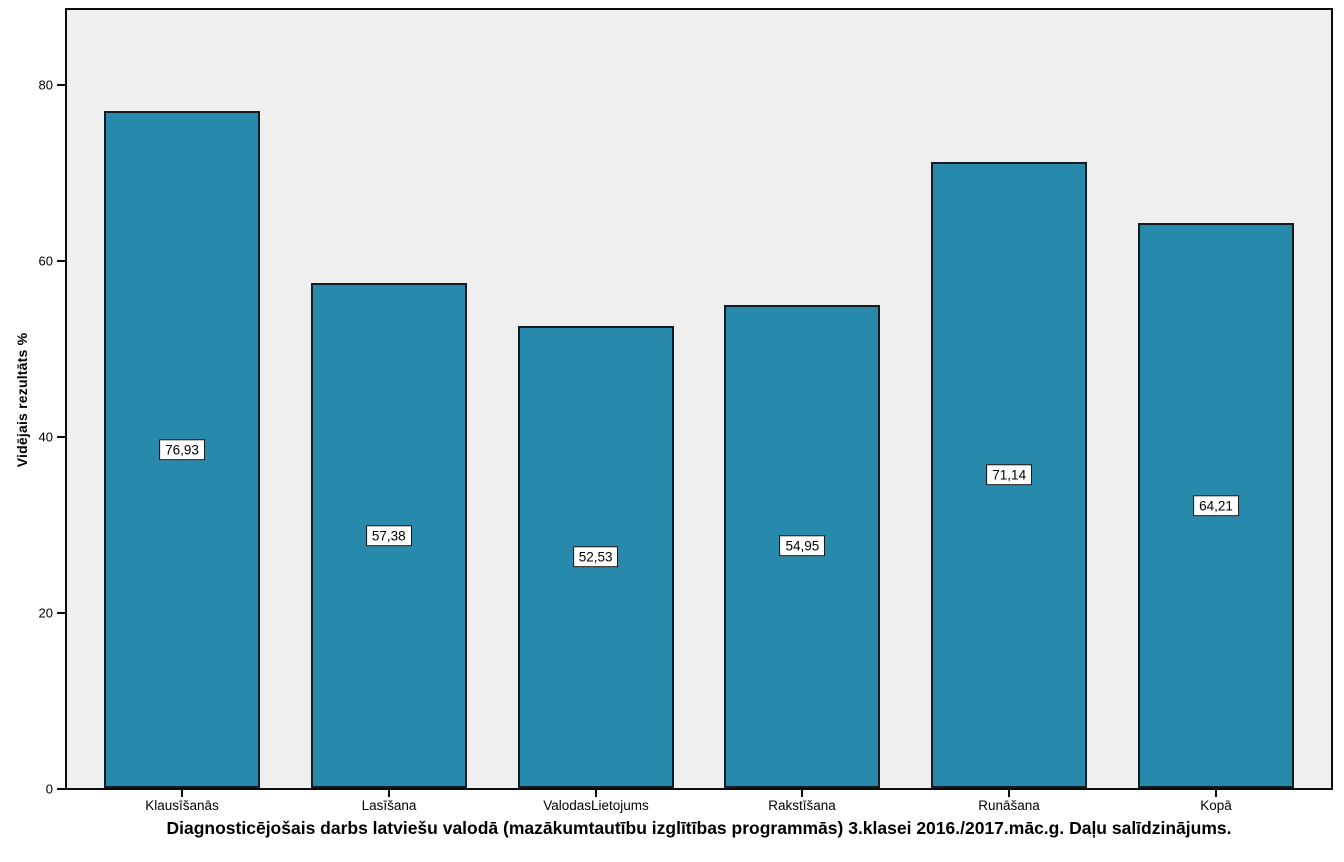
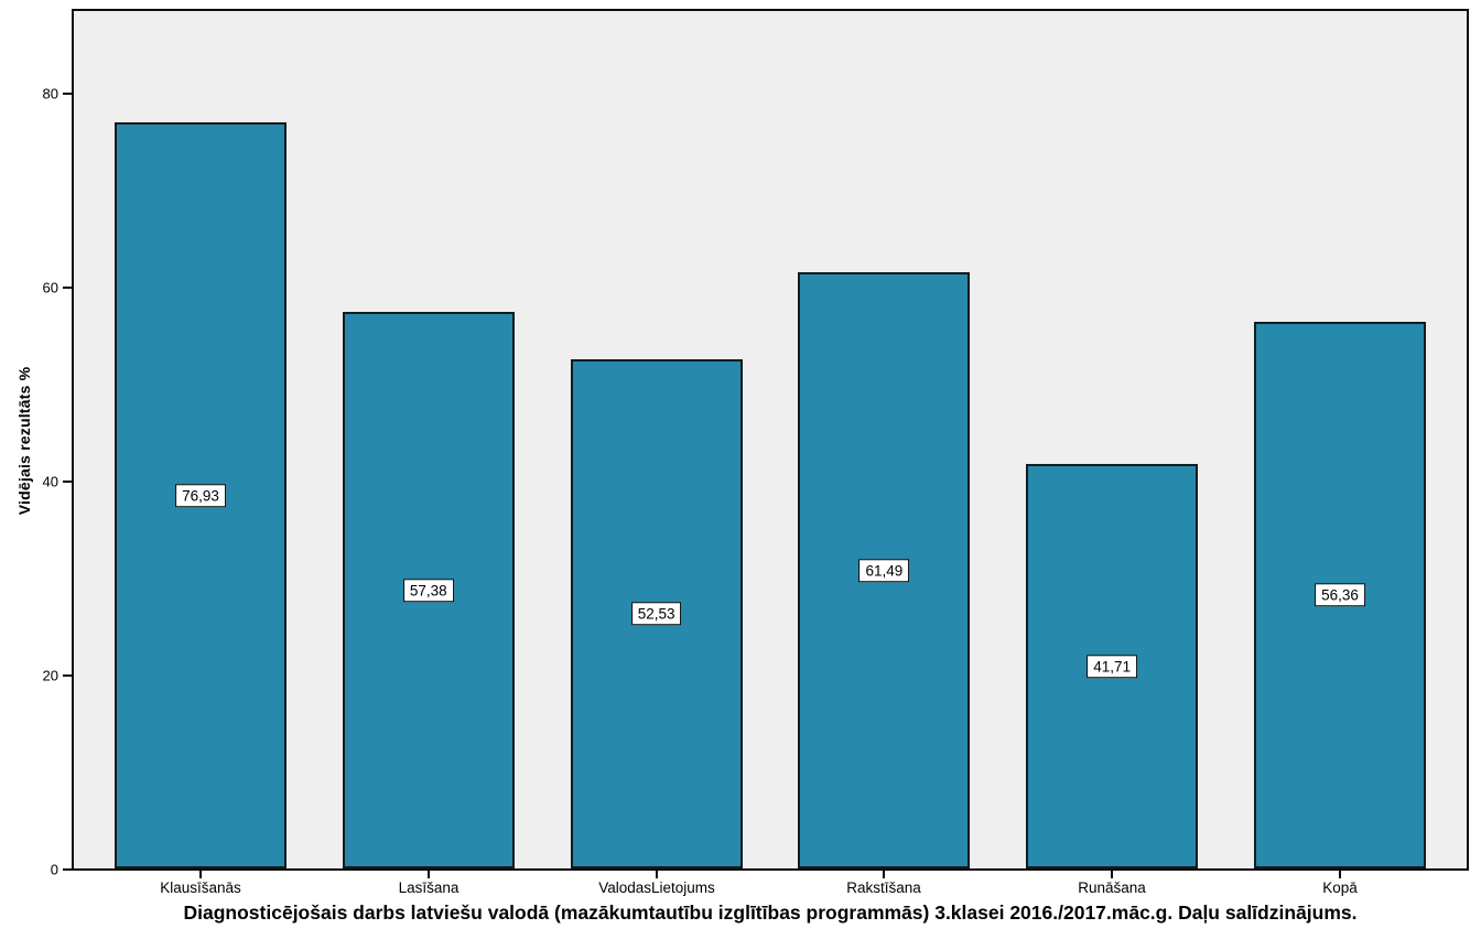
Rakstīšana: 54,95 -> 61,49
Runāšana: 71,14 -> 41,71
Kopā: 64,21 -> 56,36
